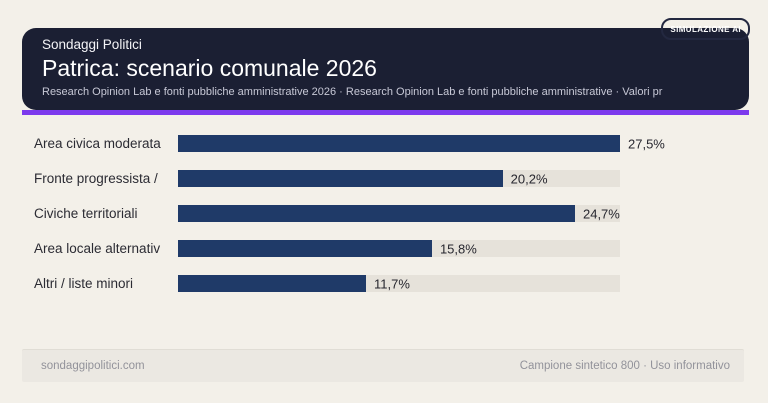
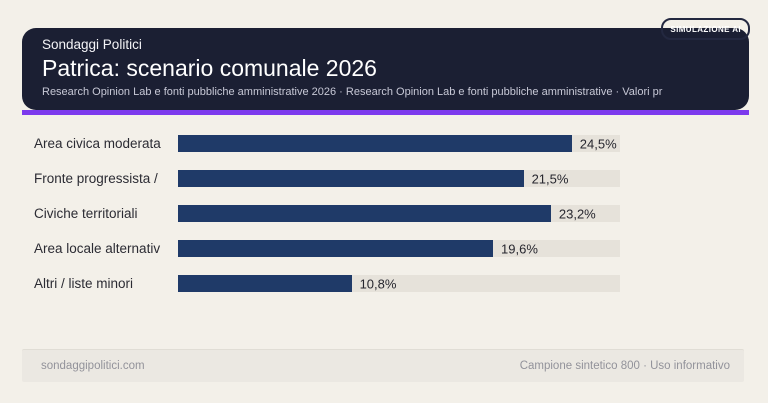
Area civica moderata: 27,5% -> 24,5%
Fronte progressista /: 20,2% -> 21,5%
Civiche territoriali: 24,7% -> 23,2%
Area locale alternativ: 15,8% -> 19,6%
Altri / liste minori: 11,7% -> 10,8%
